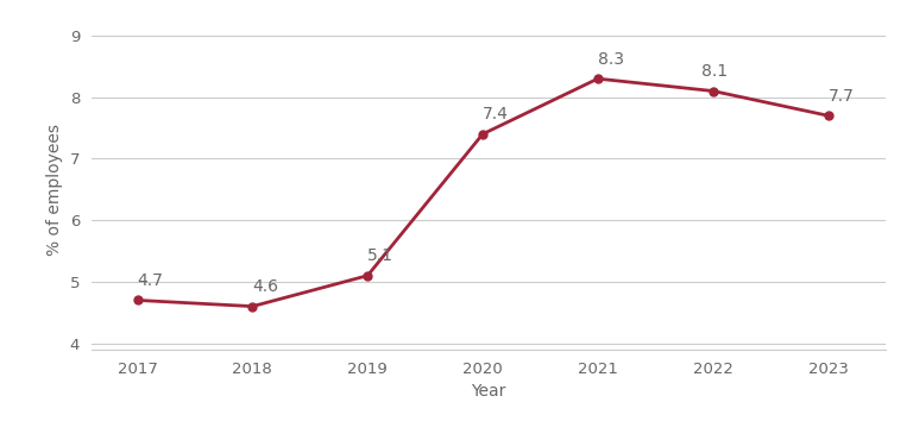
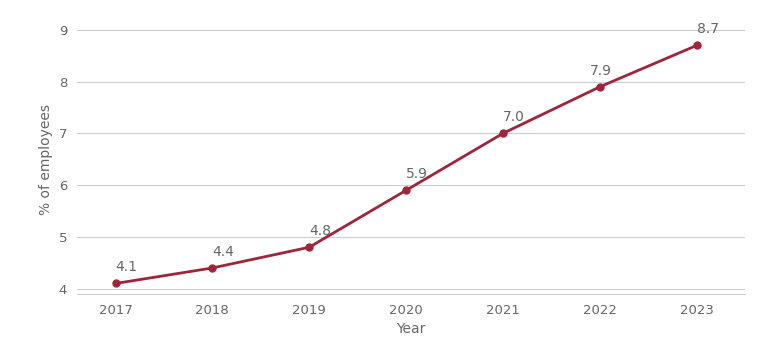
2017: 4.7 -> 4.1
2018: 4.6 -> 4.4
2019: 5.1 -> 4.8
2020: 7.4 -> 5.9
2021: 8.3 -> 7.0
2022: 8.1 -> 7.9
2023: 7.7 -> 8.7
